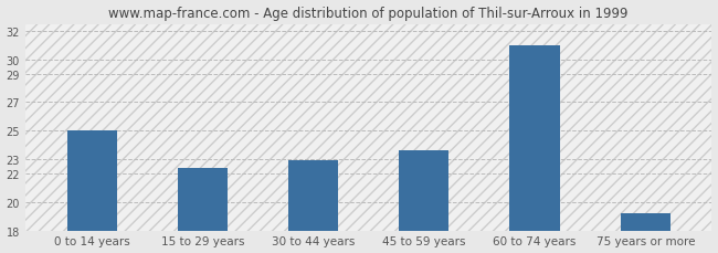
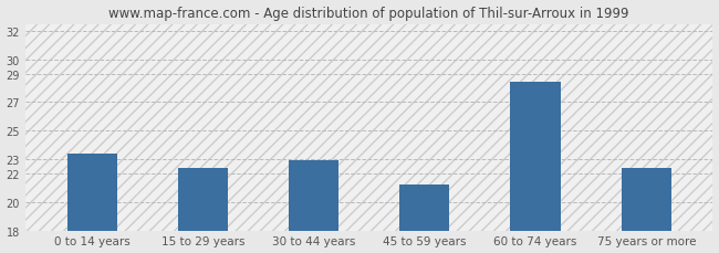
0 to 14 years: 25.0 -> 23.4
45 to 59 years: 23.6 -> 21.2
60 to 74 years: 31.0 -> 28.4
75 years or more: 19.2 -> 22.4
